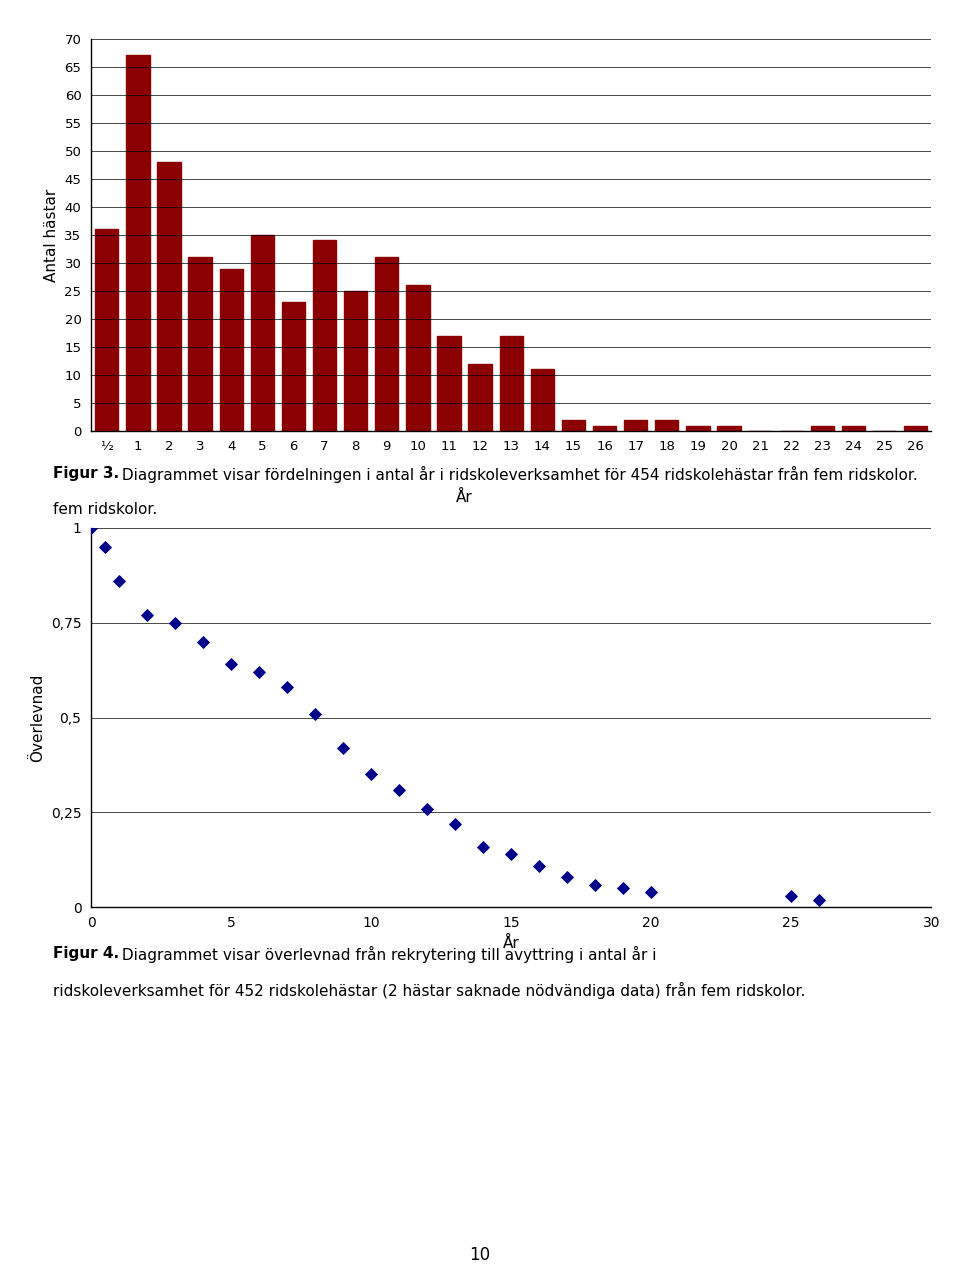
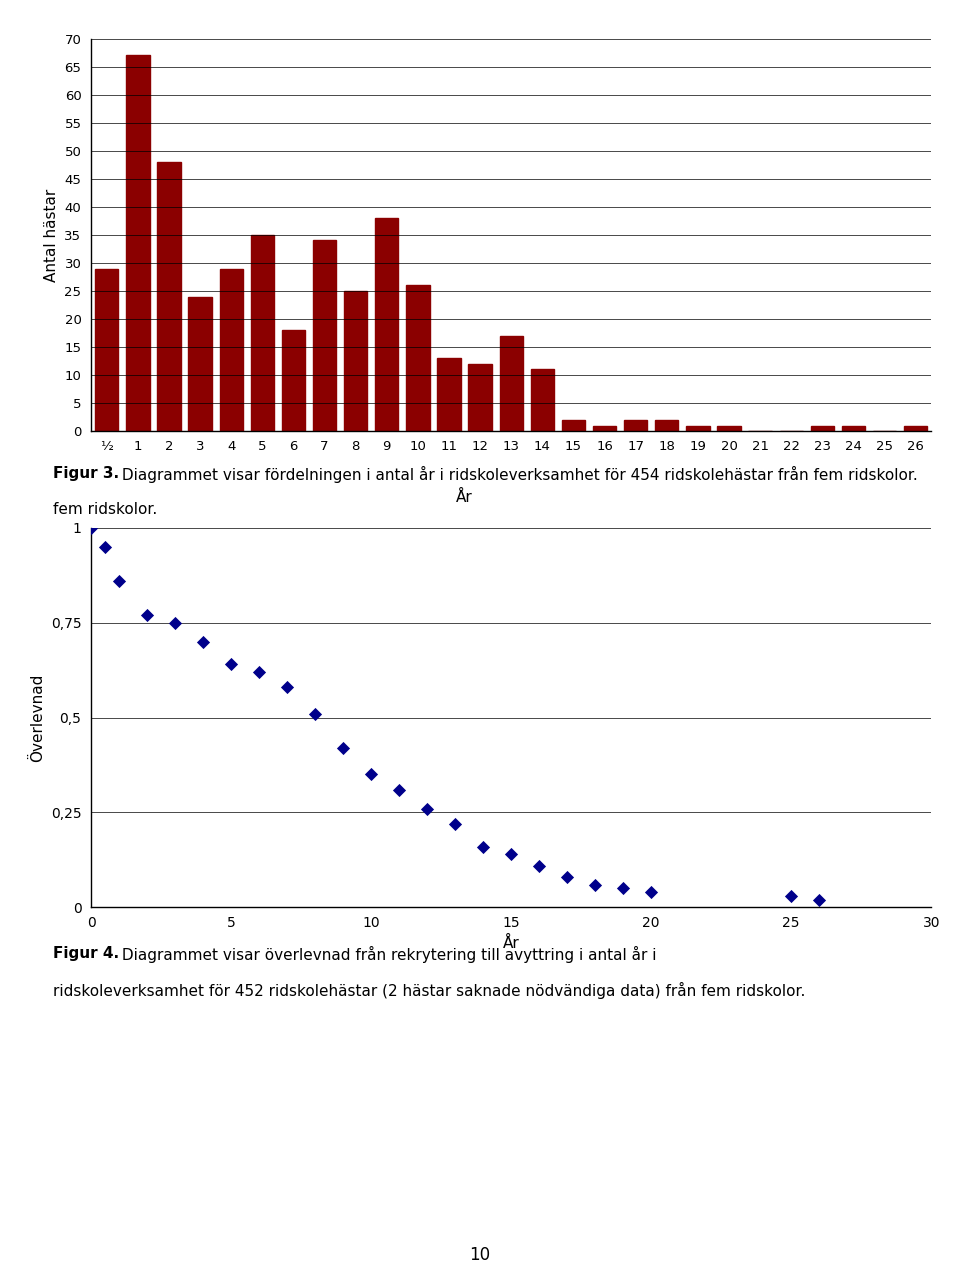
½: 36 -> 29
3: 31 -> 24
6: 23 -> 18
9: 31 -> 38
11: 17 -> 13
